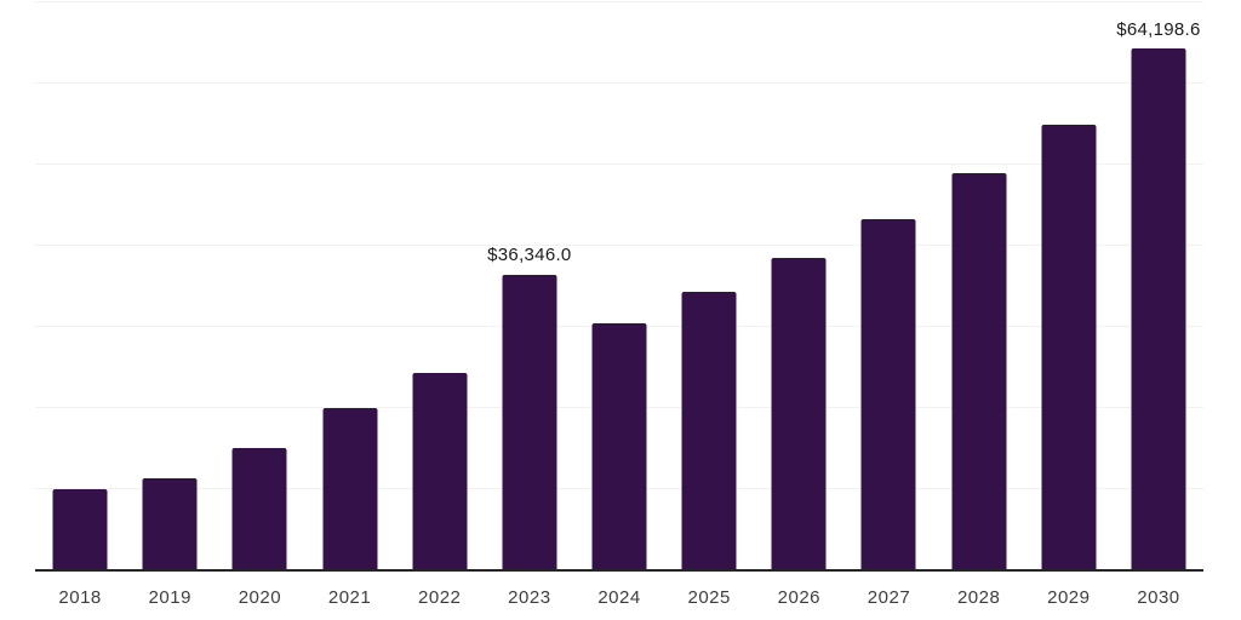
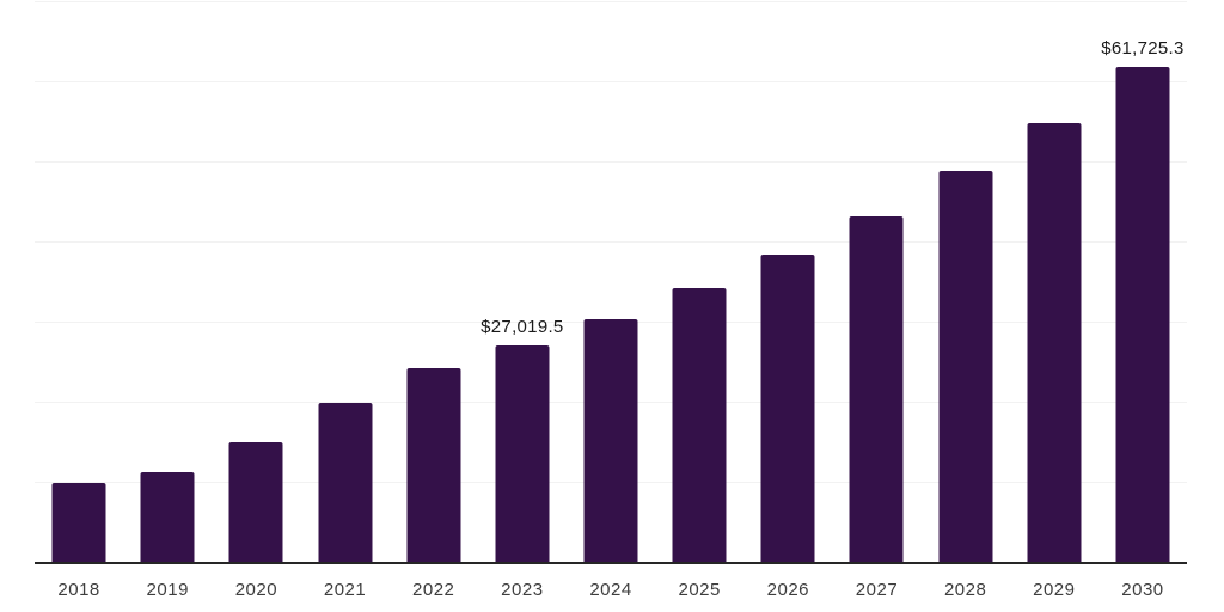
2023: $36,346.0 -> $27,019.5
2030: $64,198.6 -> $61,725.3
